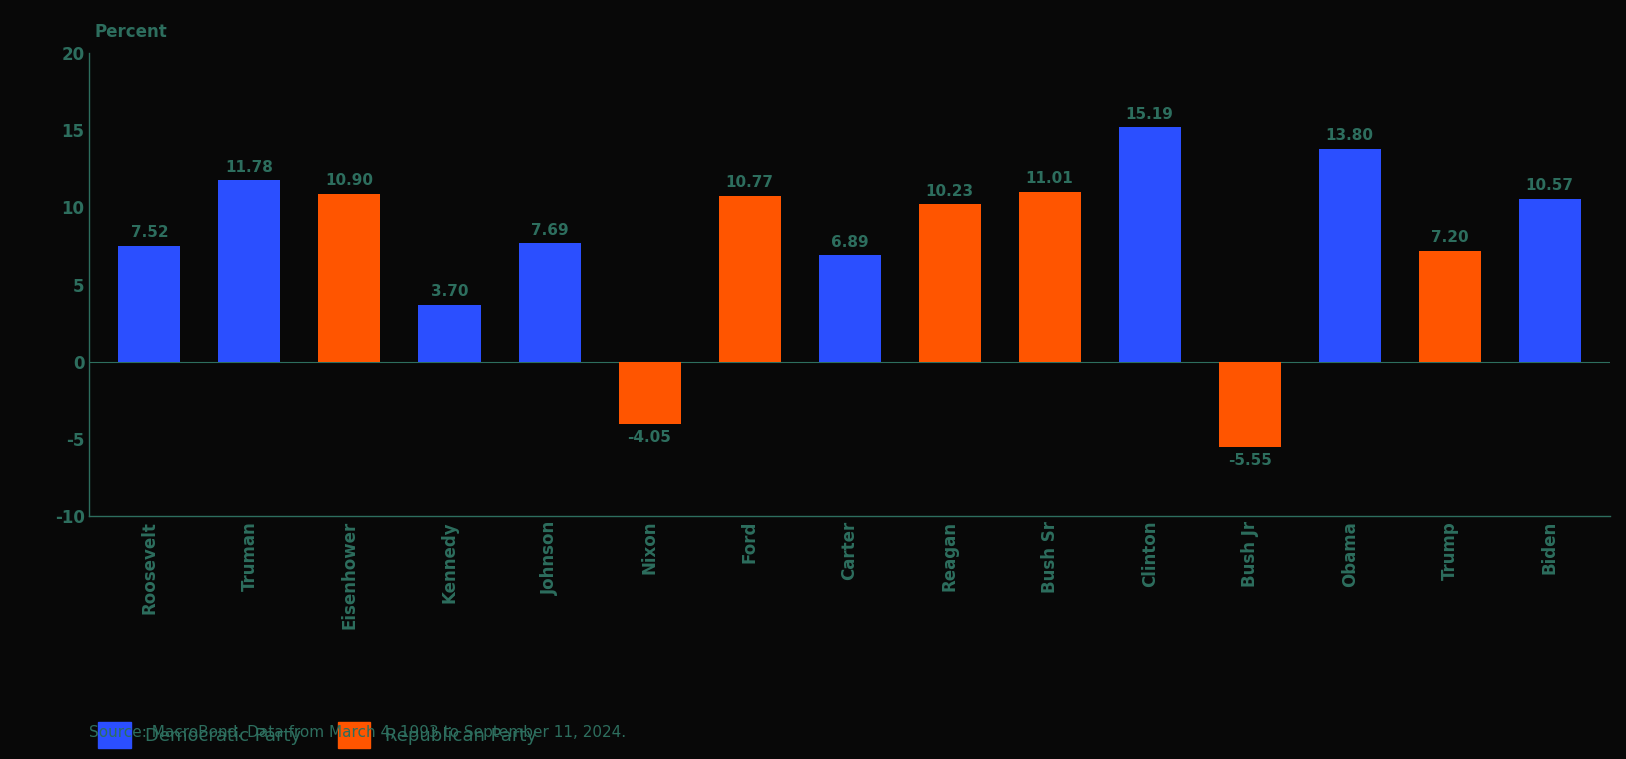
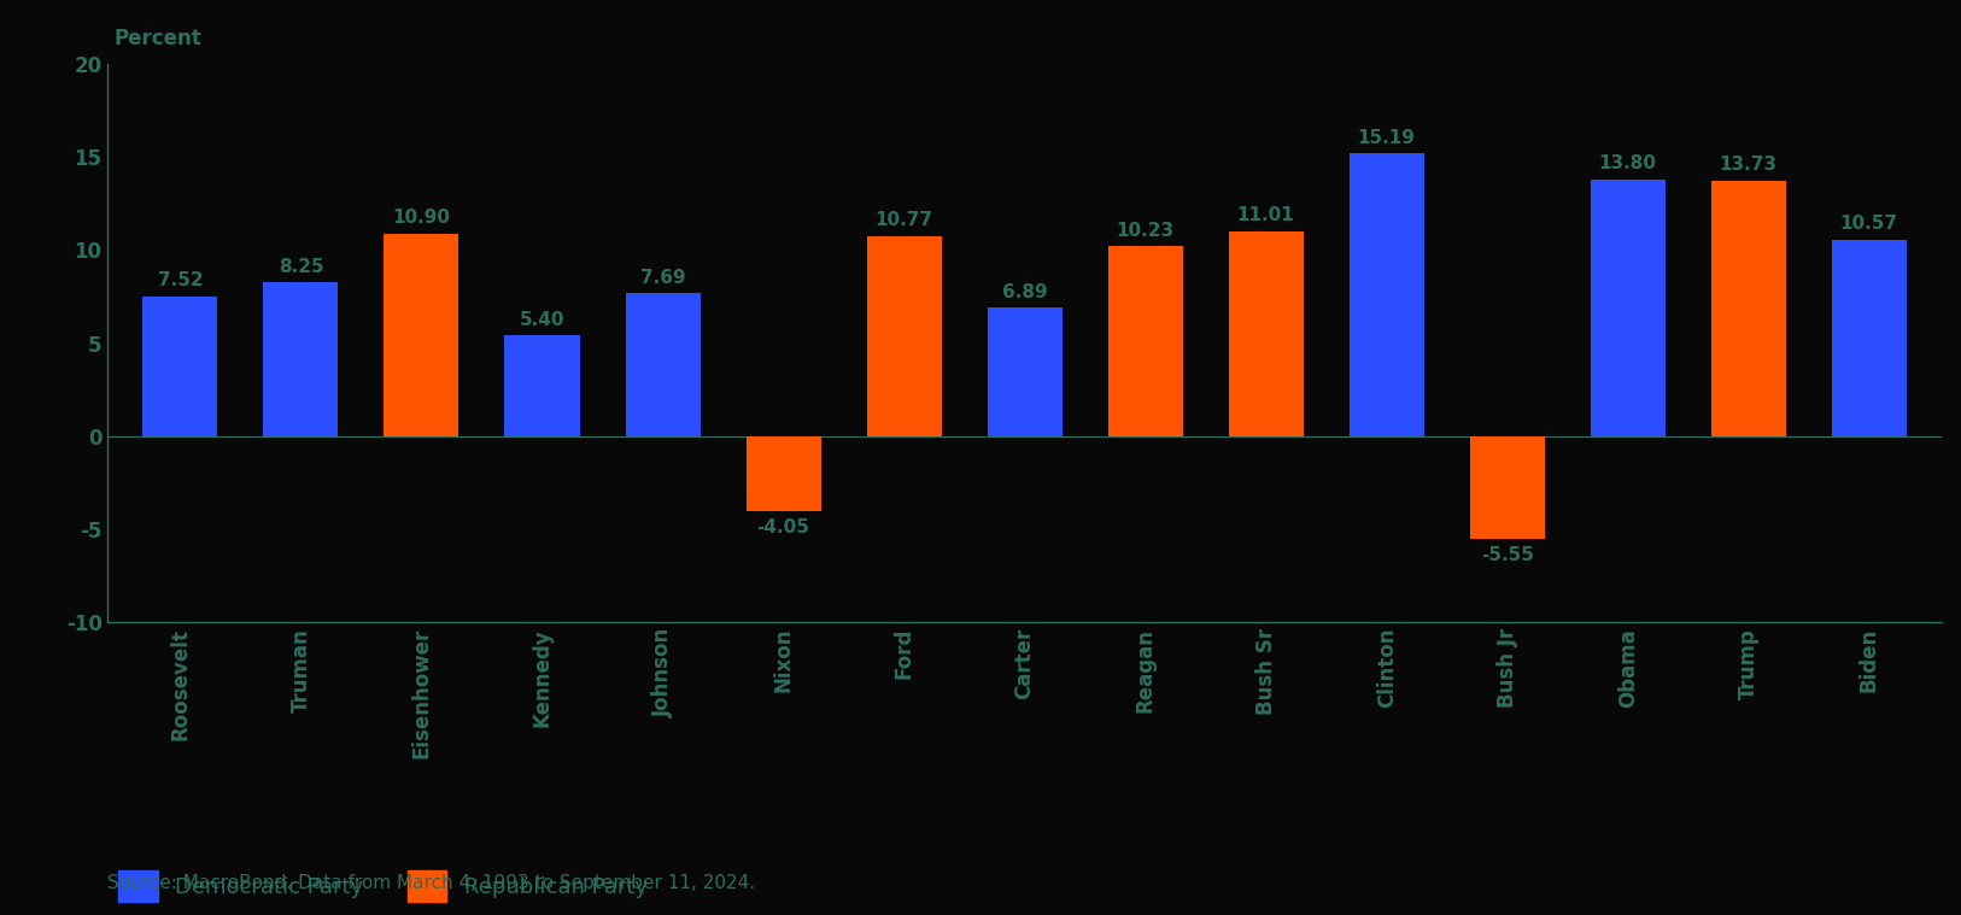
Truman: 11.78 -> 8.25
Kennedy: 3.70 -> 5.40
Trump: 7.20 -> 13.73
